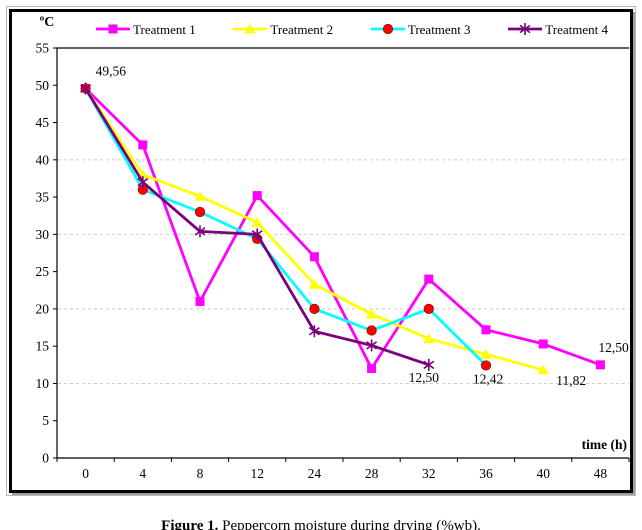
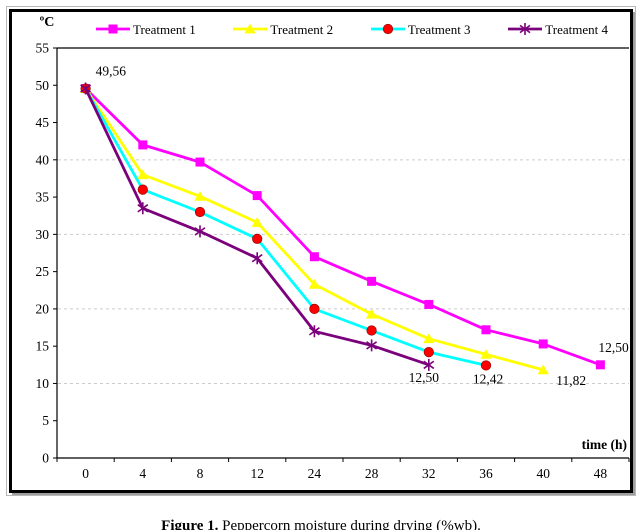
Treatment 4/4: 37 -> 34
Treatment 1/8: 21 -> 40
Treatment 4/12: 30 -> 27
Treatment 1/28: 12 -> 24
Treatment 1/32: 24 -> 21
Treatment 3/32: 20 -> 14
